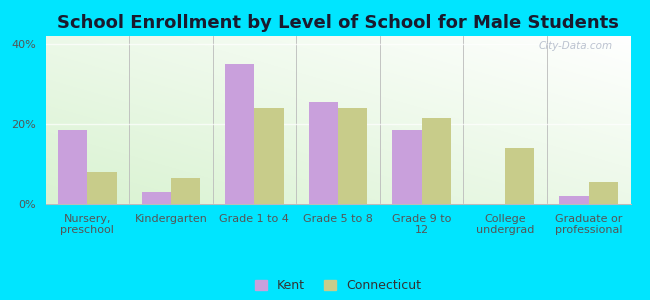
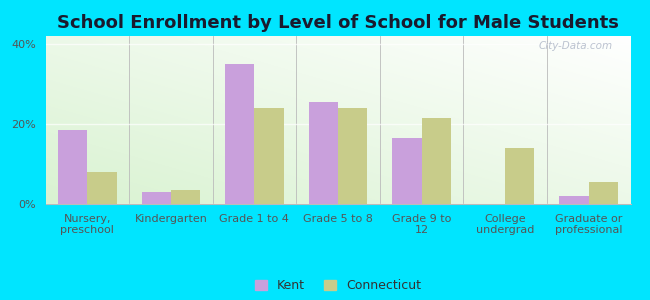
Connecticut/Kindergarten: 6.5% -> 3.5%
Kent/Grade 9 to 12: 18.5% -> 16.5%
